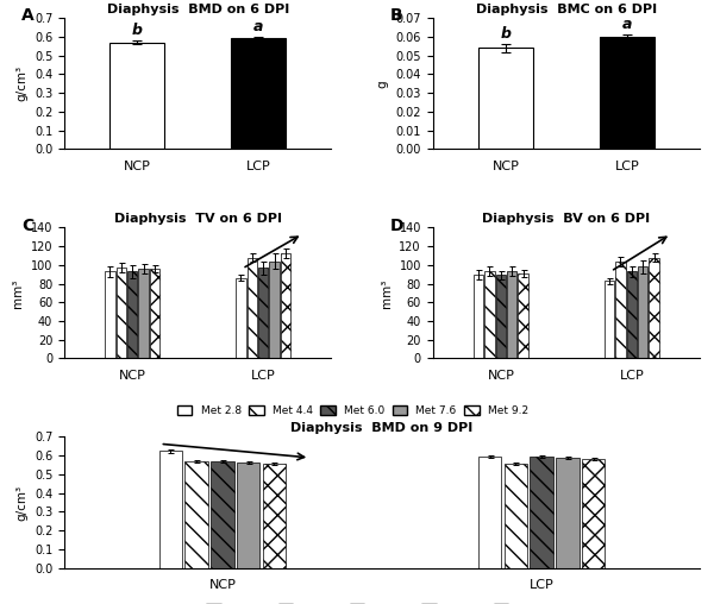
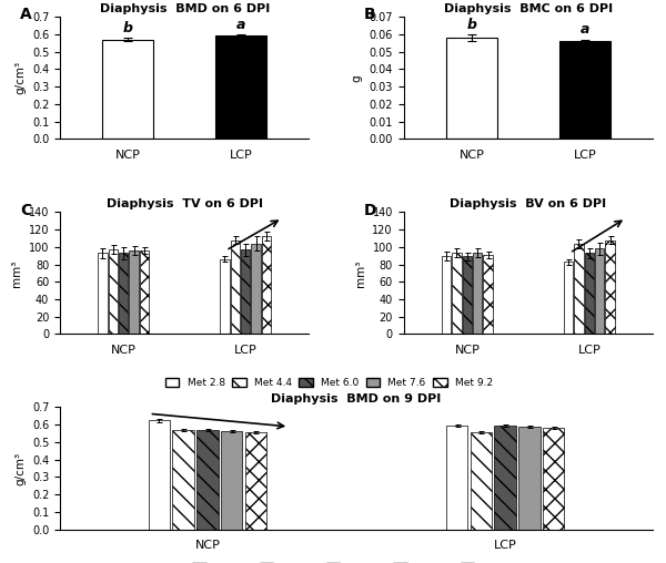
Diaphysis BMC on 6 DPI/NCP: 0.054 -> 0.058
Diaphysis BMC on 6 DPI/LCP: 0.060 -> 0.056
